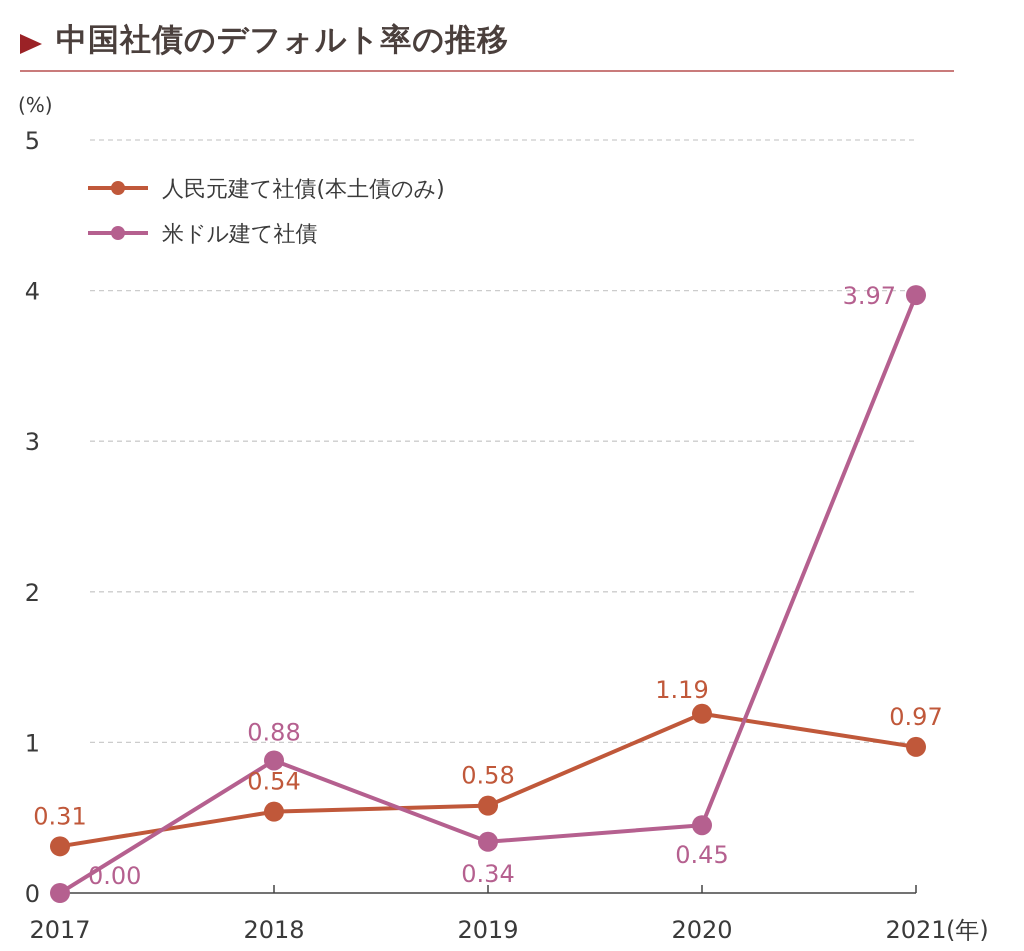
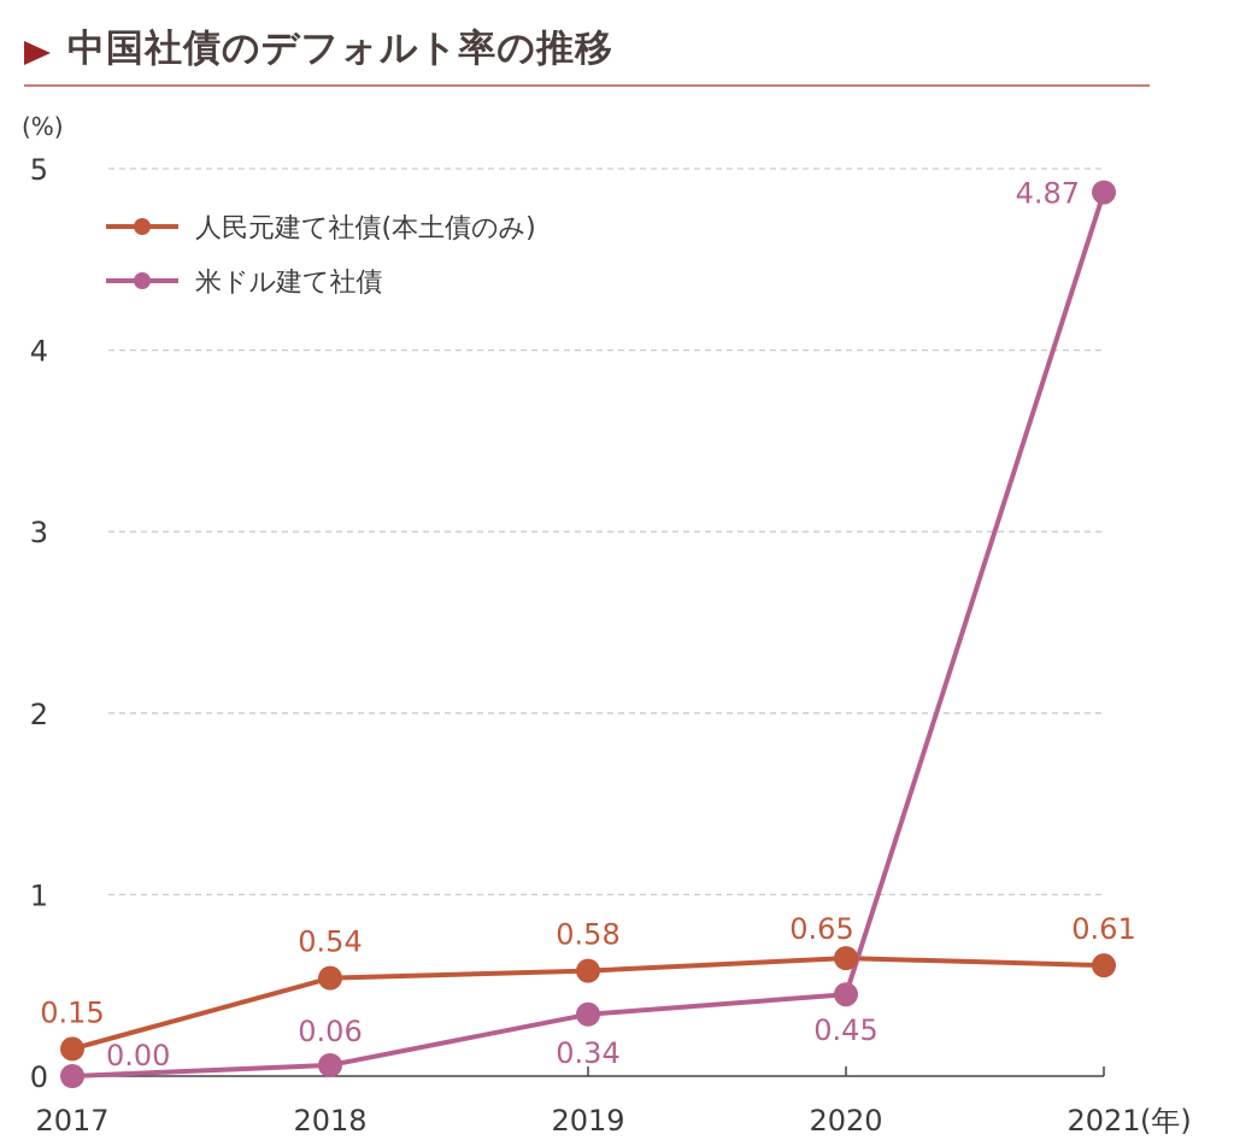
人民元建て社債(本土債のみ)/2017: 0.31 -> 0.15
米ドル建て社債/2018: 0.88 -> 0.06
人民元建て社債(本土債のみ)/2020: 1.19 -> 0.65
人民元建て社債(本土債のみ)/2021: 0.97 -> 0.61
米ドル建て社債/2021: 3.97 -> 4.87
